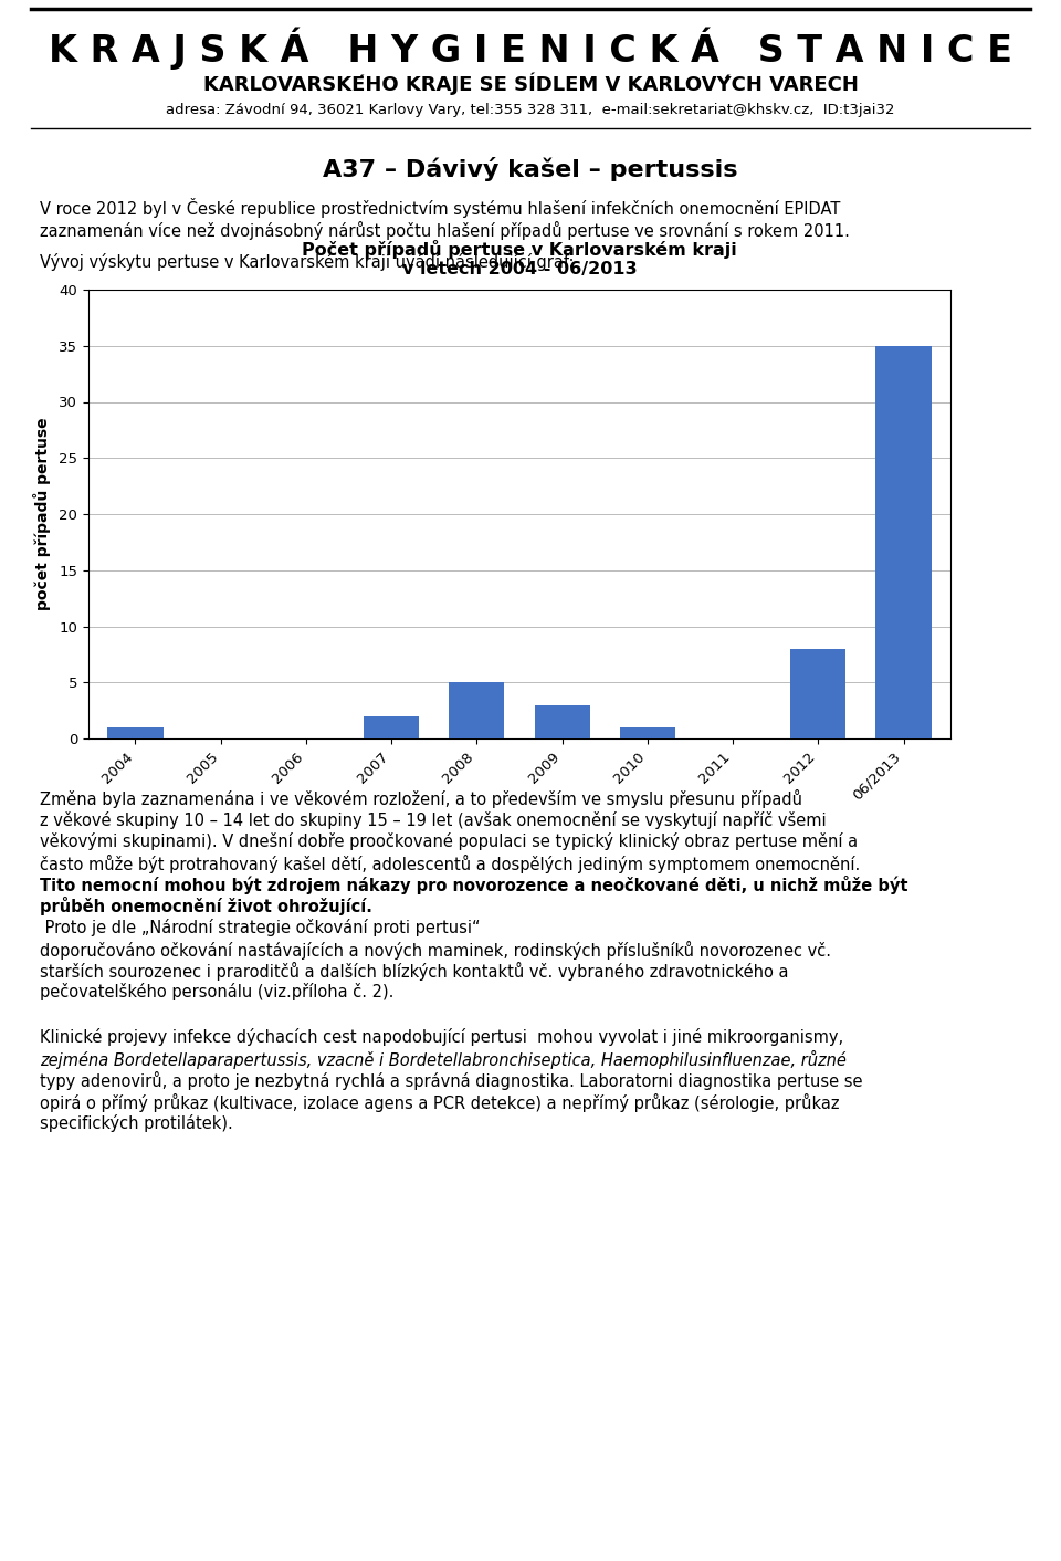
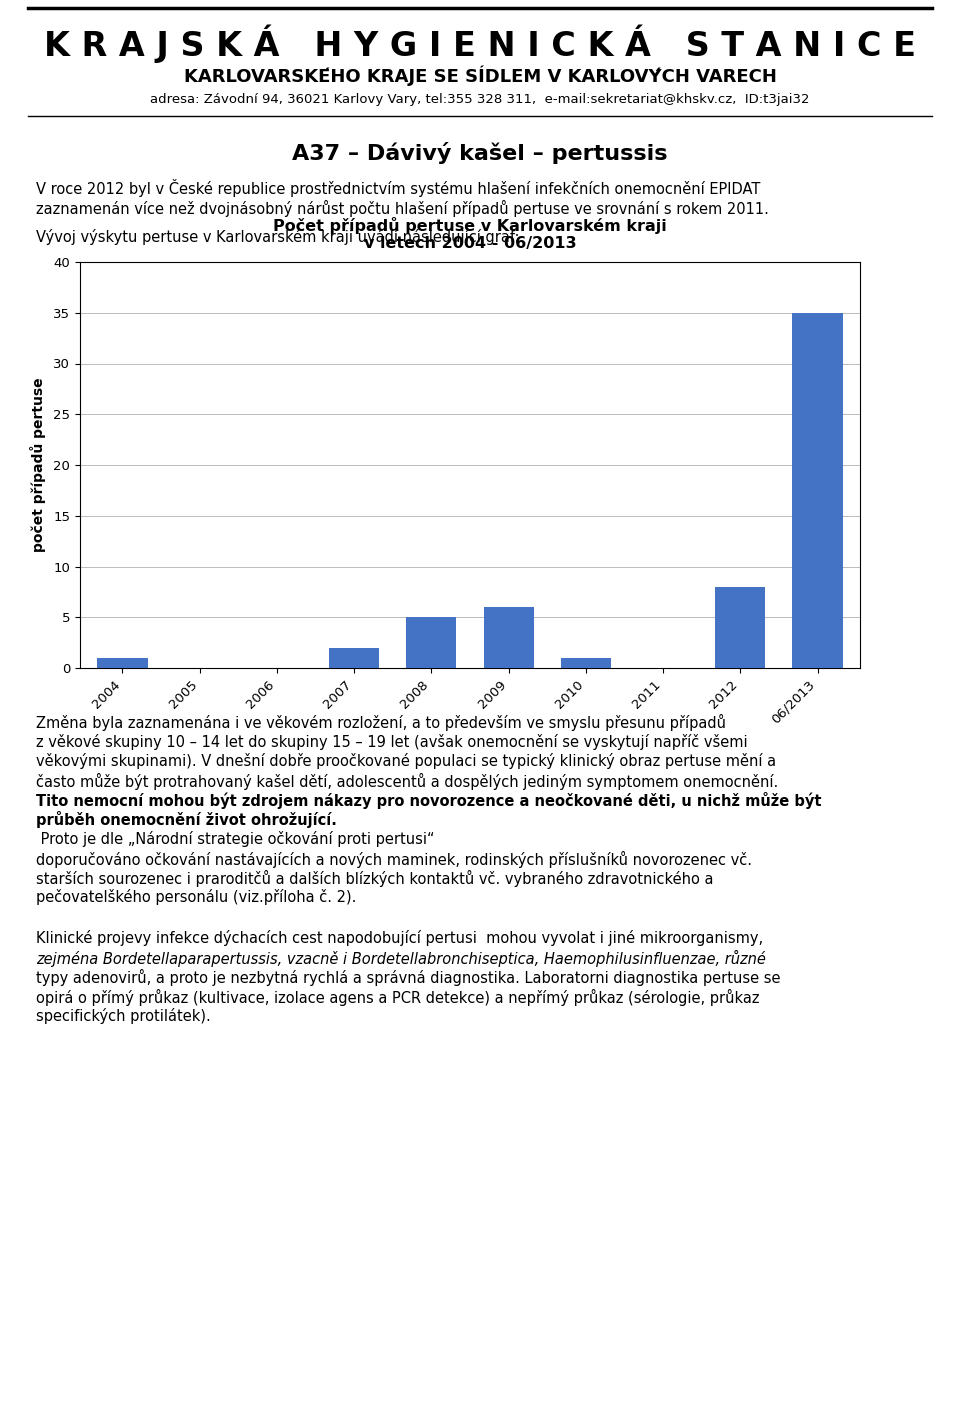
2009: 3 -> 6
